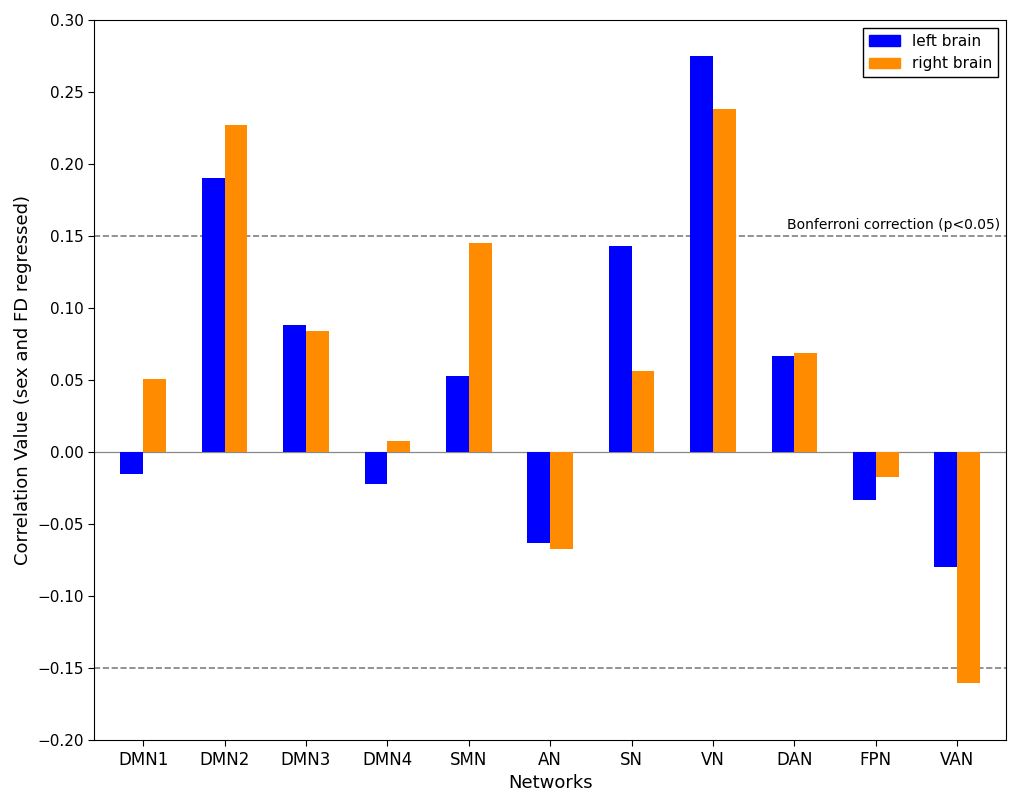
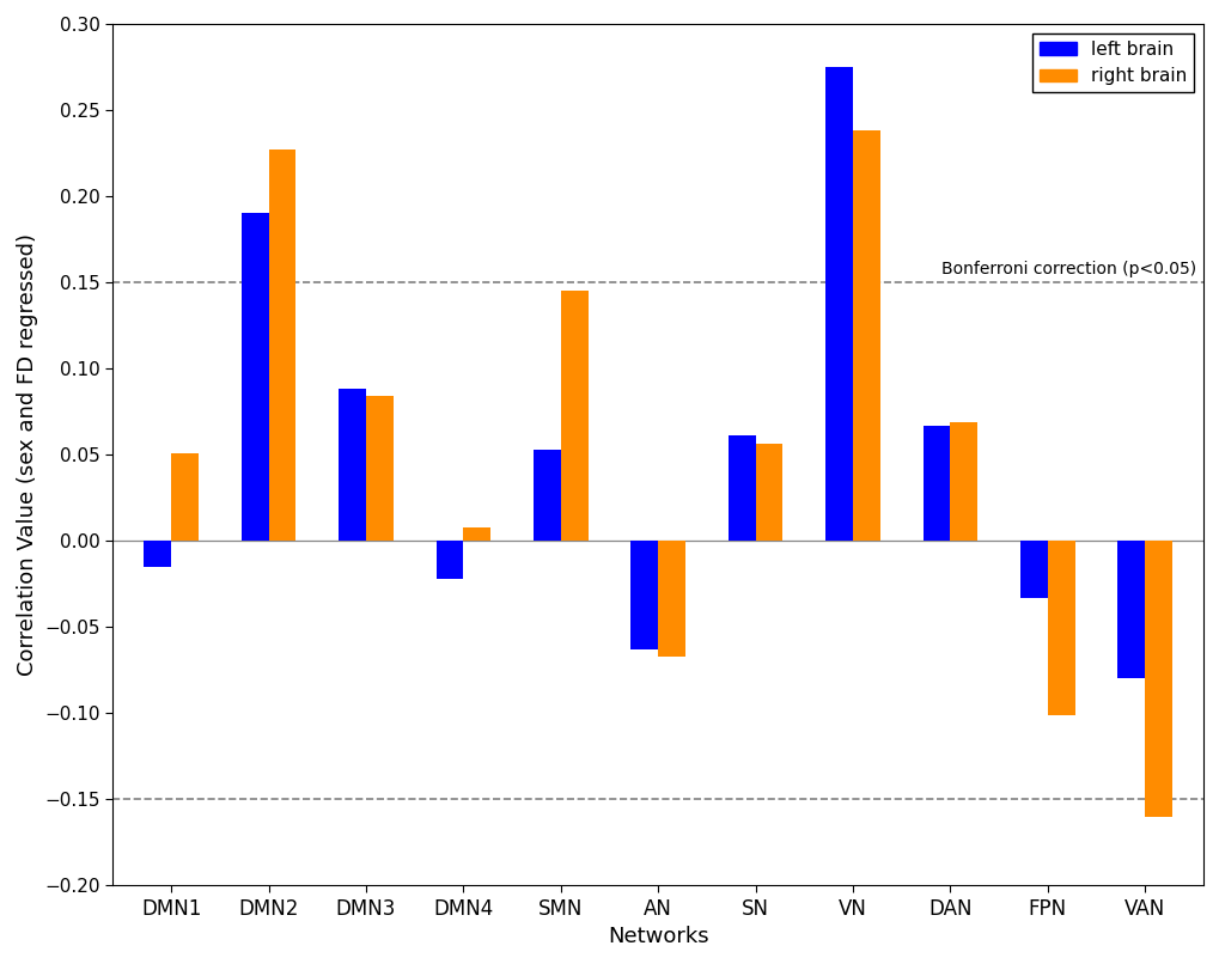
left brain/SN: 0.143 -> 0.061
right brain/FPN: -0.017 -> -0.101
